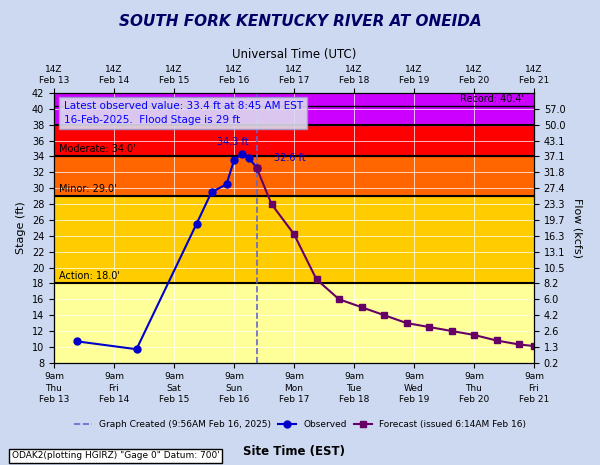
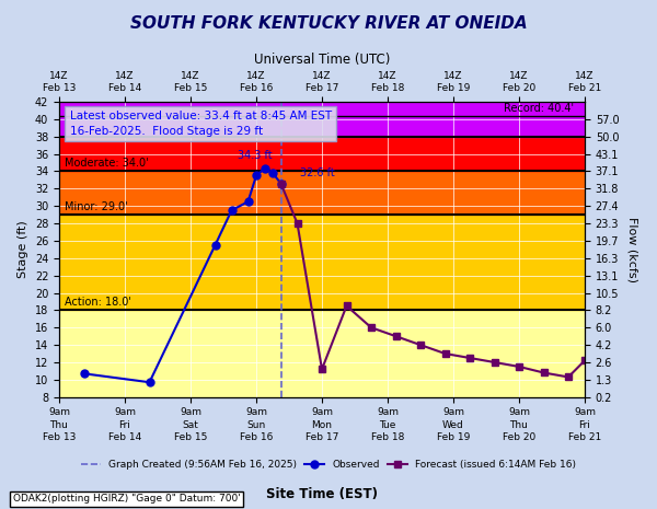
Forecast (issued 6:14AM Feb 16)/9am Mon Feb 17: 24.2 -> 11.2
Forecast (issued 6:14AM Feb 16)/9am Fri Feb 21: 10.1 -> 12.2
